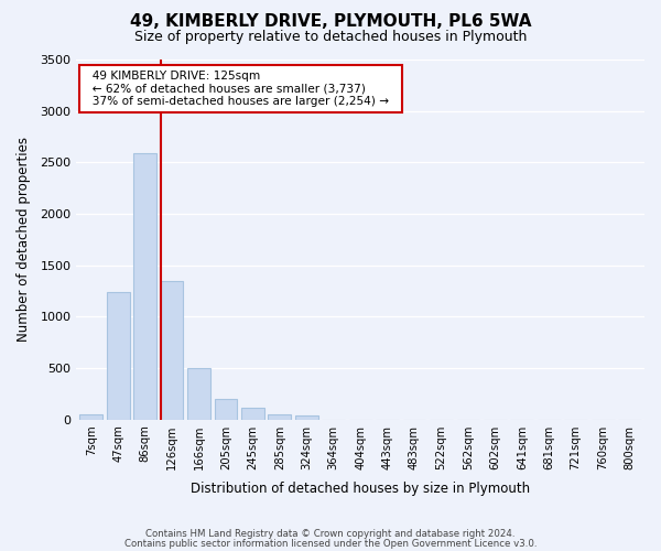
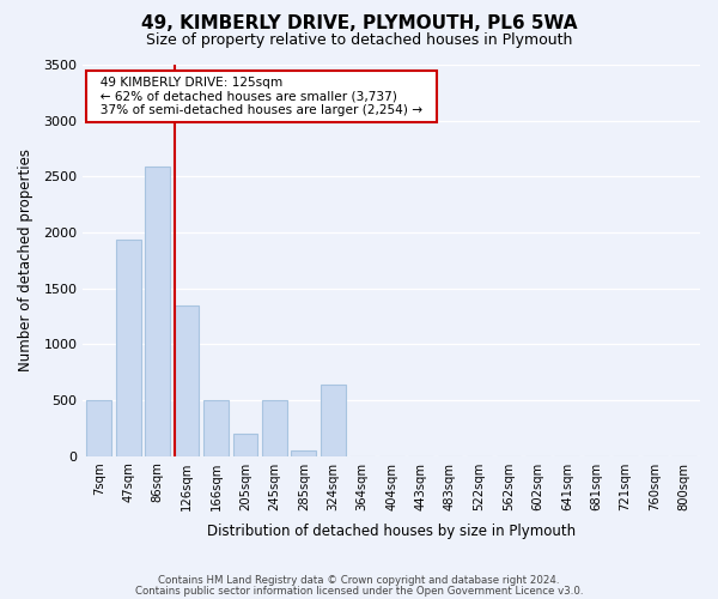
7sqm: 50 -> 500
47sqm: 1240 -> 1940
245sqm: 110 -> 500
324sqm: 40 -> 640
